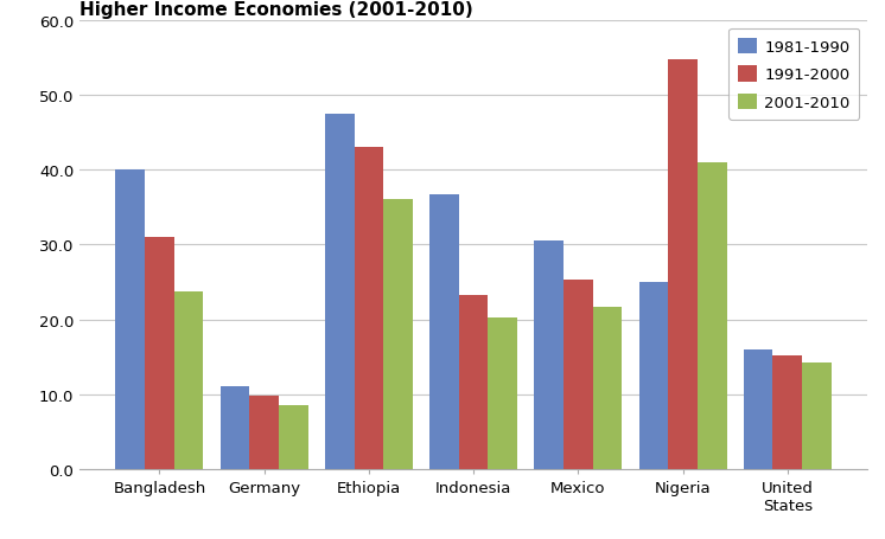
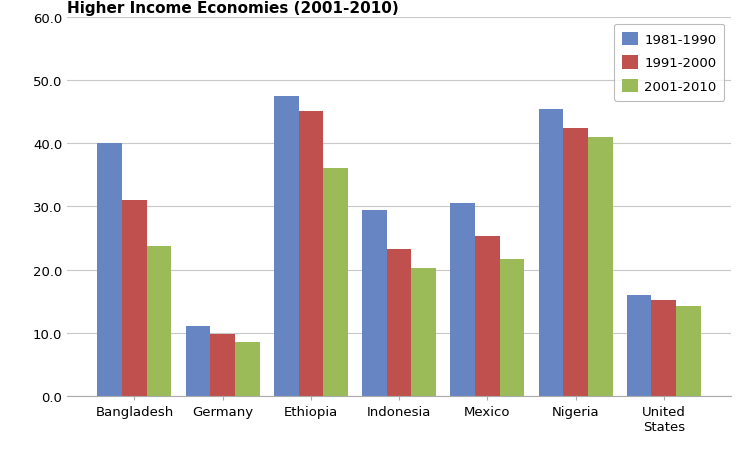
1991-2000/Ethiopia: 43.0 -> 45.2
1981-1990/Indonesia: 36.8 -> 29.5
1981-1990/Nigeria: 25.0 -> 45.5
1991-2000/Nigeria: 54.8 -> 42.5
